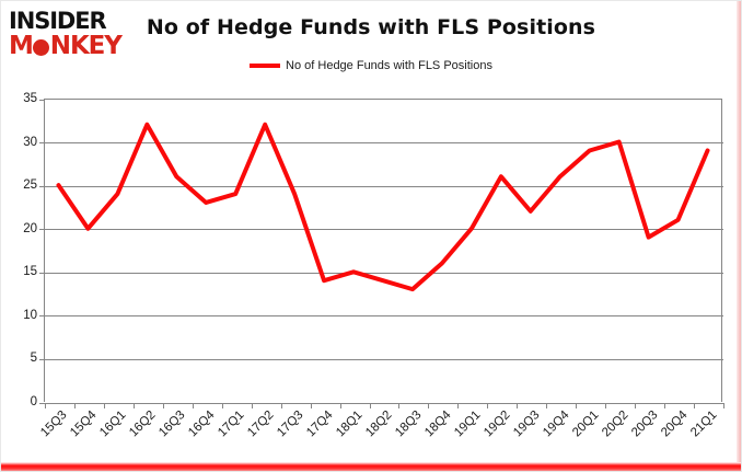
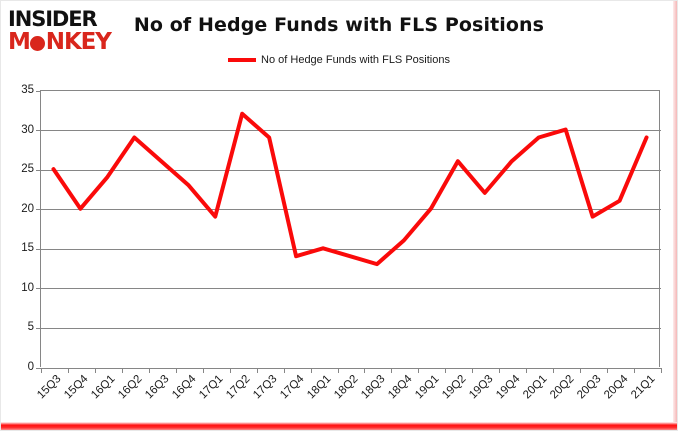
16Q2: 32 -> 29
17Q1: 24 -> 19
17Q3: 24 -> 29
